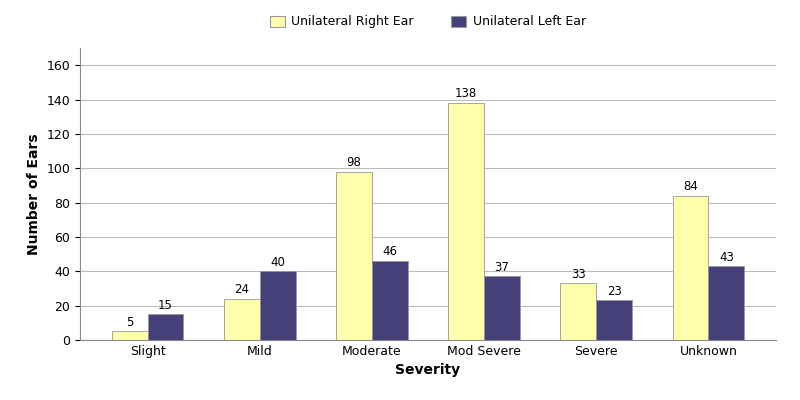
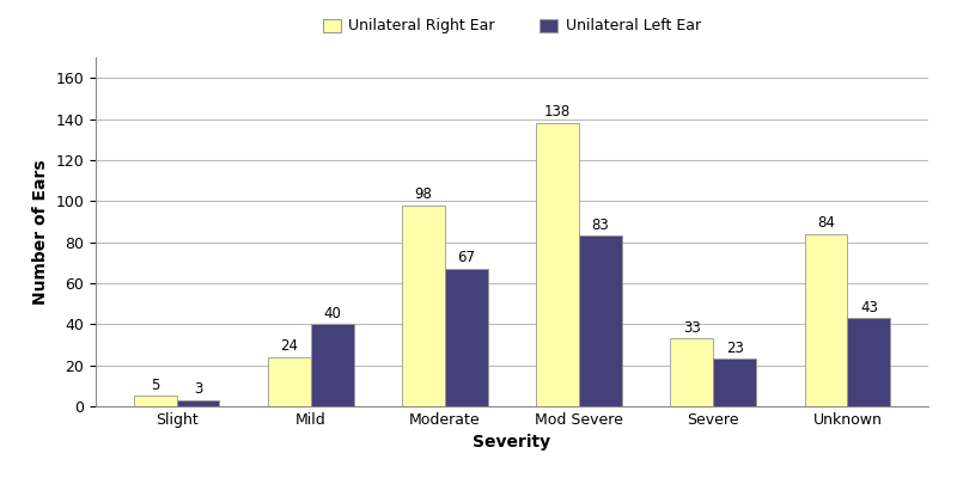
Unilateral Left Ear/Slight: 15 -> 3
Unilateral Left Ear/Moderate: 46 -> 67
Unilateral Left Ear/Mod Severe: 37 -> 83
